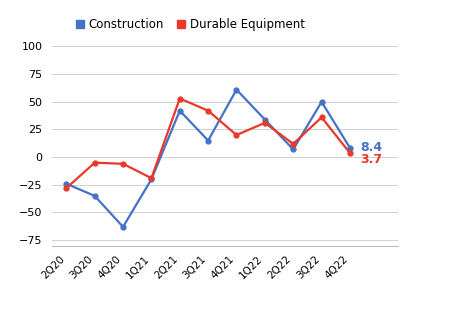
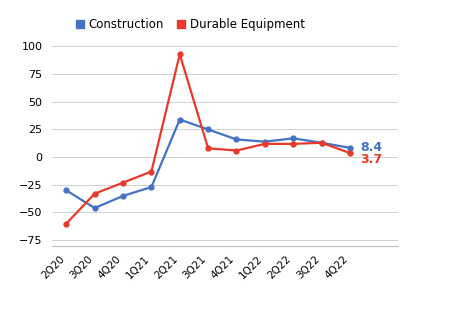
Construction/2Q20: -24 -> -30
Durable Equipment/2Q20: -28 -> -60
Construction/3Q20: -35 -> -46
Durable Equipment/3Q20: -5 -> -33
Construction/4Q20: -63 -> -35
Durable Equipment/4Q20: -6 -> -23
Construction/1Q21: -20 -> -27
Durable Equipment/1Q21: -19 -> -13
Construction/2Q21: 42 -> 34
Durable Equipment/2Q21: 53 -> 93
Construction/3Q21: 15 -> 25
Durable Equipment/3Q21: 42 -> 8
Construction/4Q21: 61 -> 16
Durable Equipment/4Q21: 20 -> 6
Construction/1Q22: 34 -> 14
Durable Equipment/1Q22: 31 -> 12
Construction/2Q22: 7 -> 17
Construction/3Q22: 50 -> 13
Durable Equipment/3Q22: 36 -> 13
